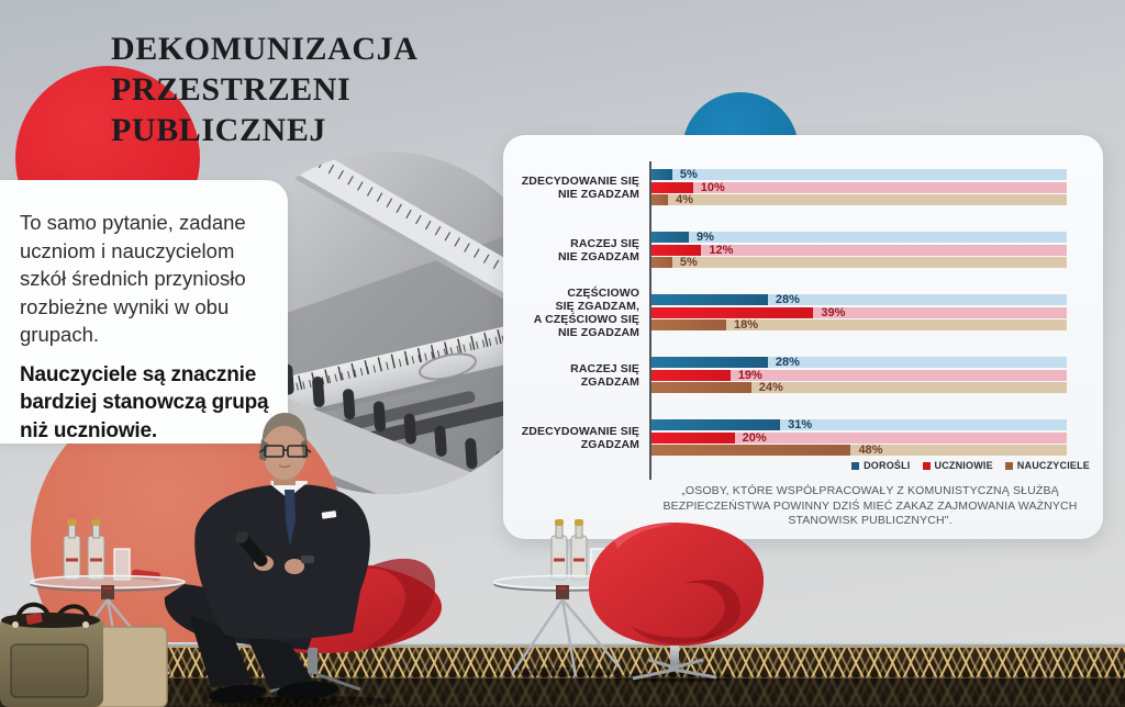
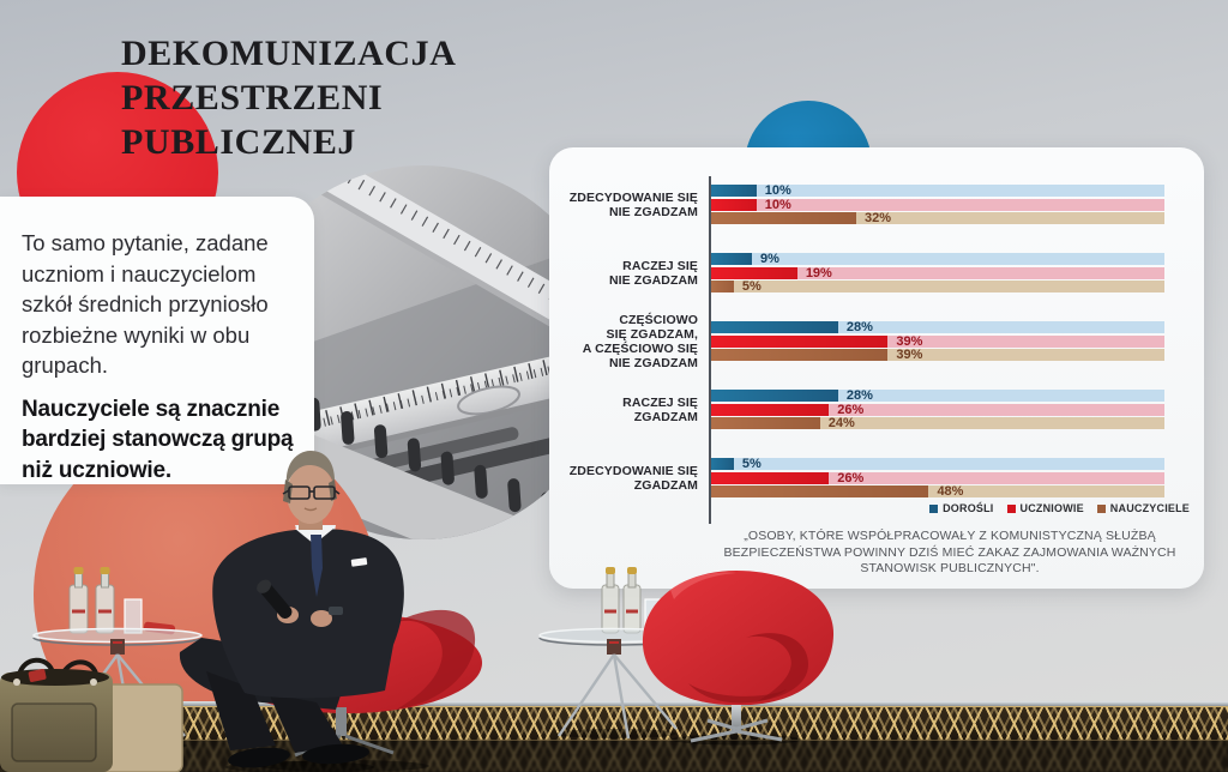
DOROŚLI/ZDECYDOWANIE SIĘ NIE ZGADZAM: 5% -> 10%
NAUCZYCIELE/ZDECYDOWANIE SIĘ NIE ZGADZAM: 4% -> 32%
UCZNIOWIE/RACZEJ SIĘ NIE ZGADZAM: 12% -> 19%
NAUCZYCIELE/CZĘŚCIOWO SIĘ ZGADZAM, A CZĘŚCIOWO SIĘ NIE ZGADZAM: 18% -> 39%
UCZNIOWIE/RACZEJ SIĘ ZGADZAM: 19% -> 26%
DOROŚLI/ZDECYDOWANIE SIĘ ZGADZAM: 31% -> 5%
UCZNIOWIE/ZDECYDOWANIE SIĘ ZGADZAM: 20% -> 26%
